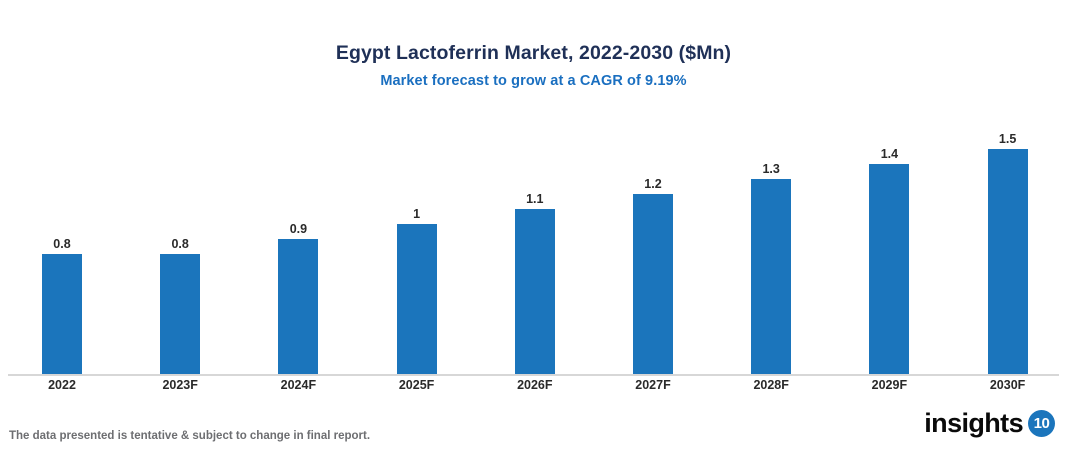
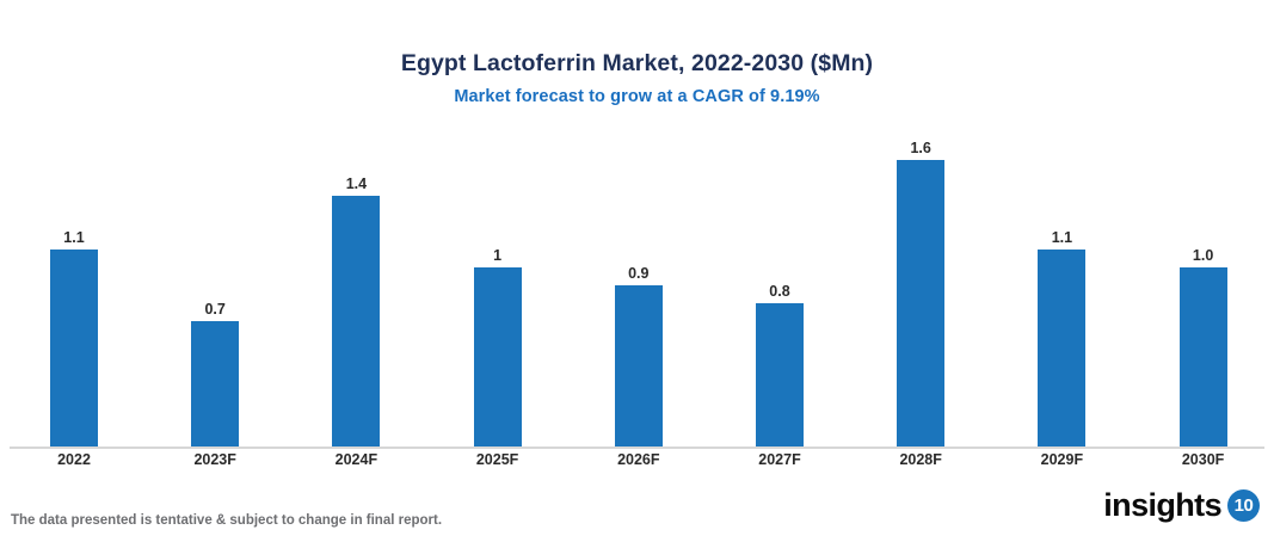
2022: 0.8 -> 1.1
2023F: 0.8 -> 0.7
2024F: 0.9 -> 1.4
2026F: 1.1 -> 0.9
2027F: 1.2 -> 0.8
2028F: 1.3 -> 1.6
2029F: 1.4 -> 1.1
2030F: 1.5 -> 1.0
